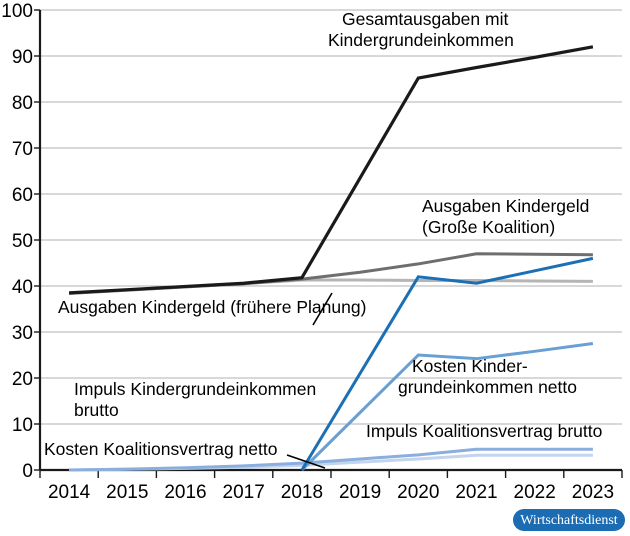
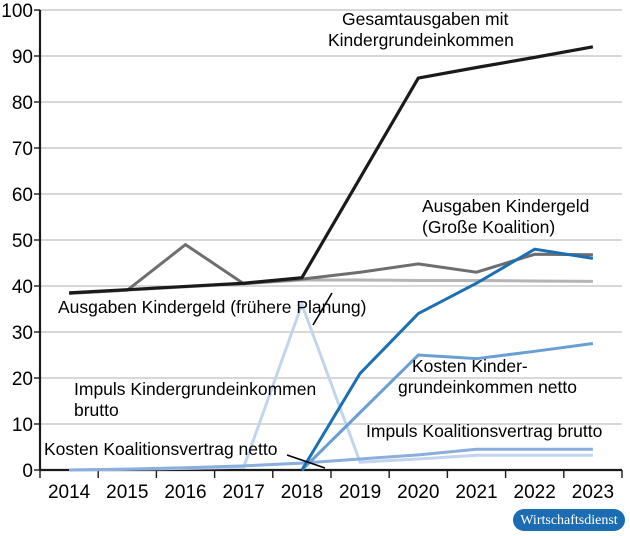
Ausgaben Kindergeld (Große Koalition)/2016: 40 -> 49
Kosten Koalitionsvertrag netto/2018: 1 -> 36
Impuls Kindergrundeinkommen brutto/2020: 42 -> 34
Ausgaben Kindergeld (Große Koalition)/2021: 47 -> 43
Impuls Kindergrundeinkommen brutto/2022: 43 -> 48
